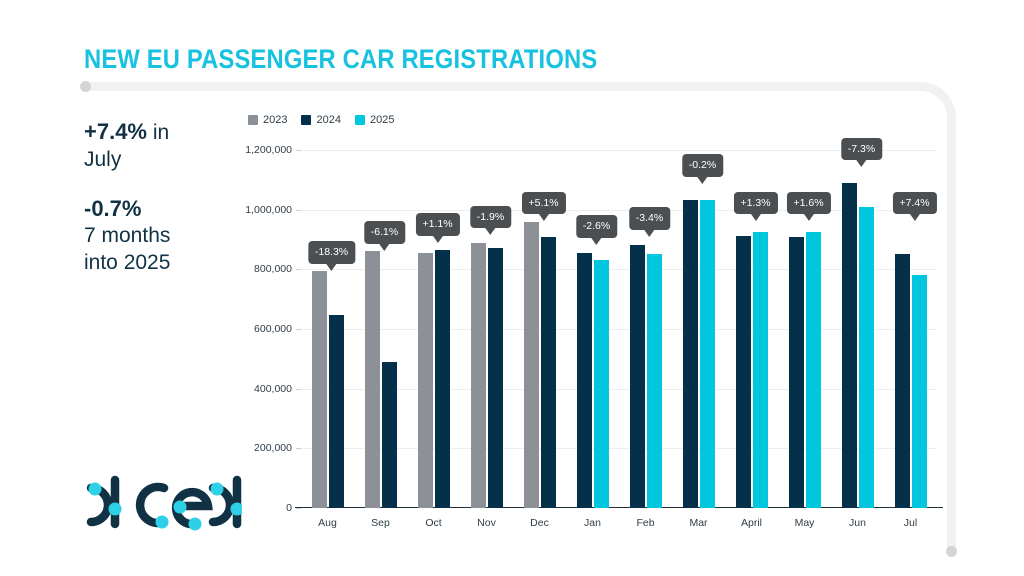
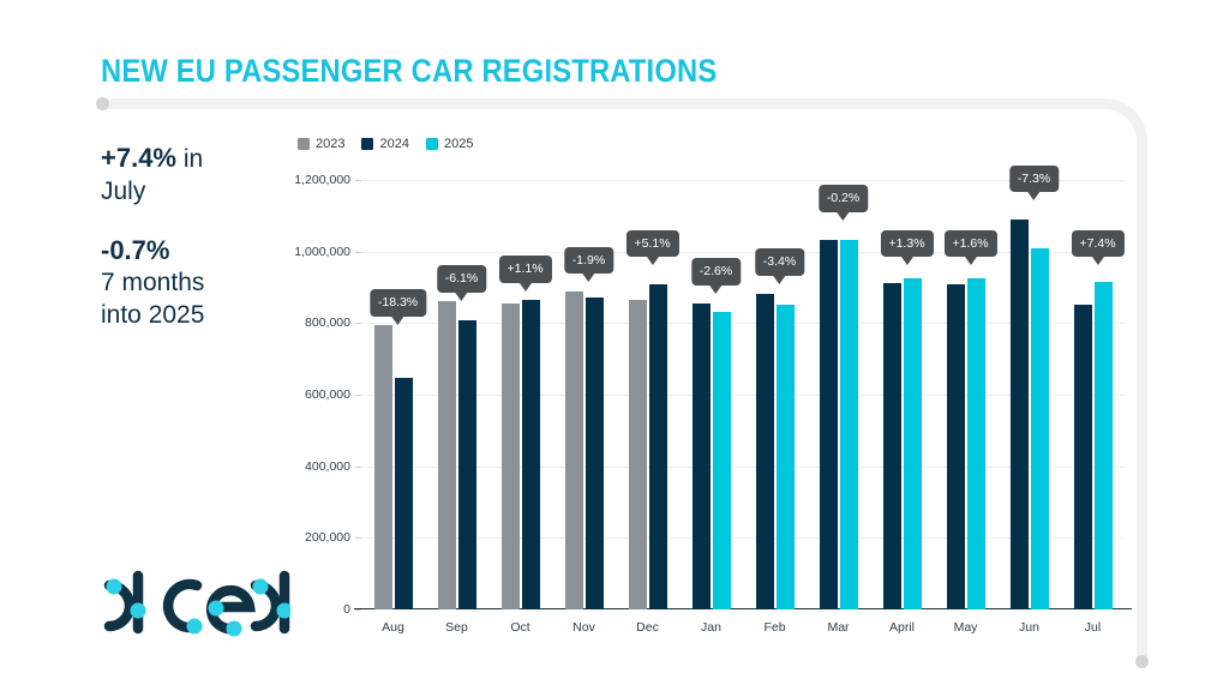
2024/Sep: 490000 -> 810000
2023/Dec: 960000 -> 870000
2025/Jul: 780000 -> 910000
